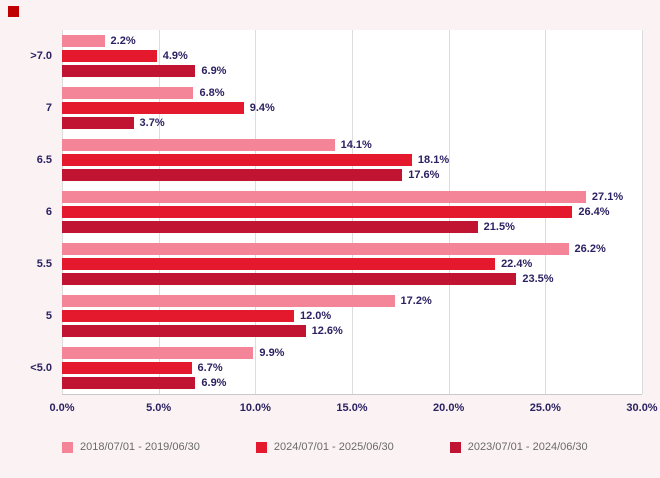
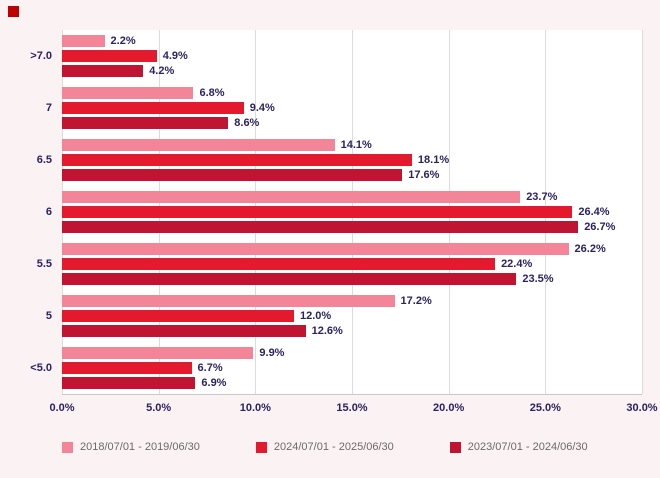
2023/07/01 - 2024/06/30/>7.0: 6.9% -> 4.2%
2023/07/01 - 2024/06/30/7: 3.7% -> 8.6%
2018/07/01 - 2019/06/30/6: 27.1% -> 23.7%
2023/07/01 - 2024/06/30/6: 21.5% -> 26.7%
